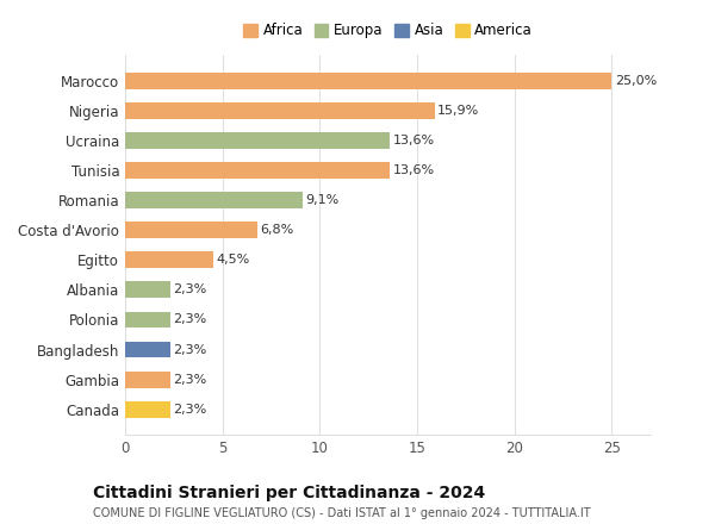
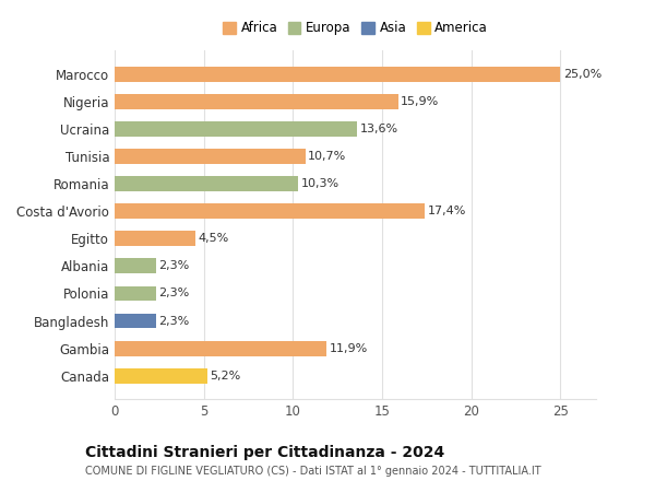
Tunisia: 13,6% -> 10,7%
Romania: 9,1% -> 10,3%
Costa d'Avorio: 6,8% -> 17,4%
Gambia: 2,3% -> 11,9%
Canada: 2,3% -> 5,2%
